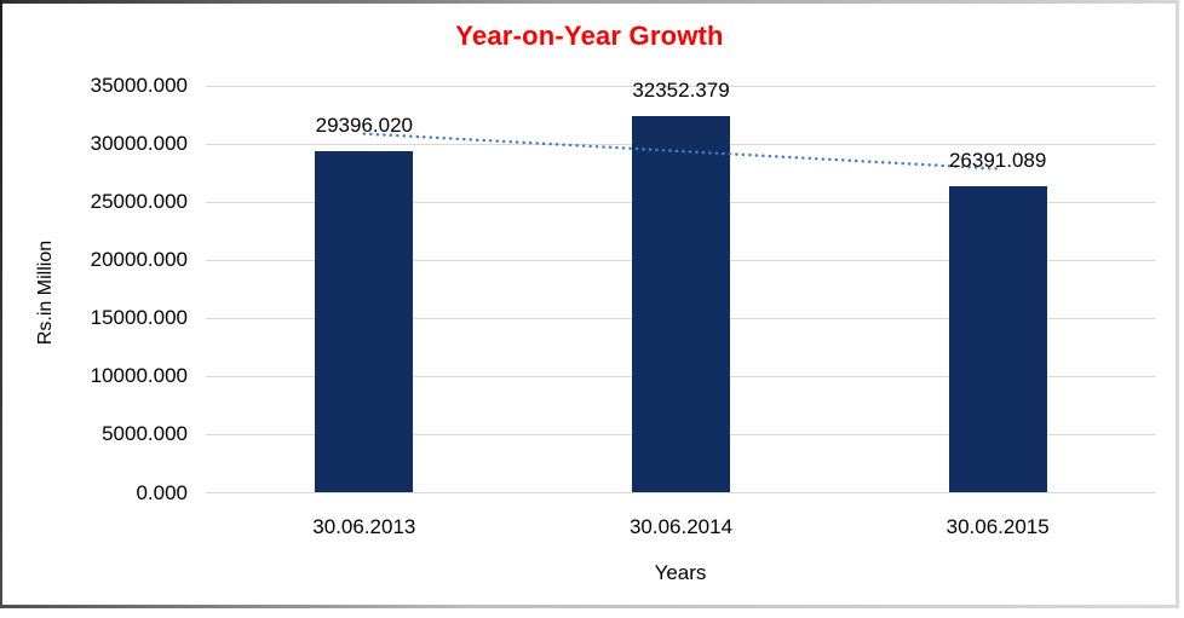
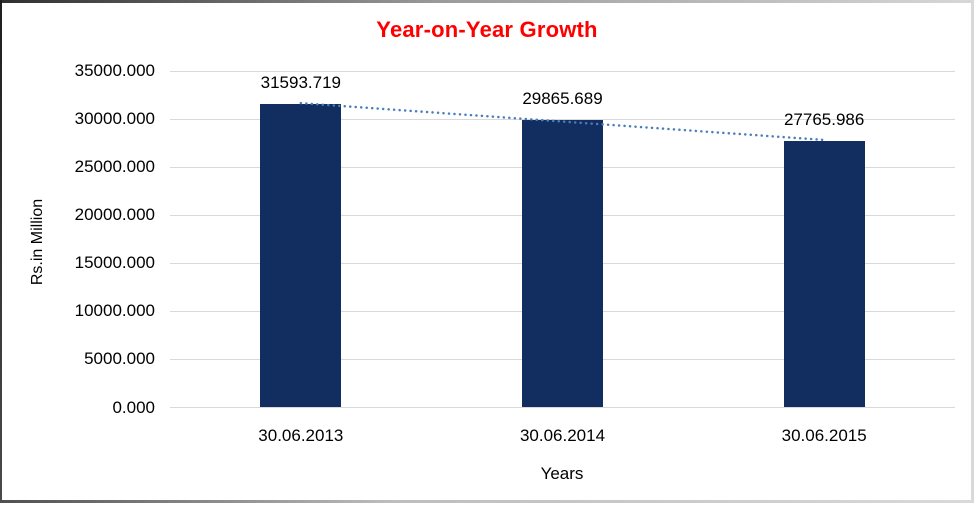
30.06.2013: 29396.020 -> 31593.719
30.06.2014: 32352.379 -> 29865.689
30.06.2015: 26391.089 -> 27765.986
